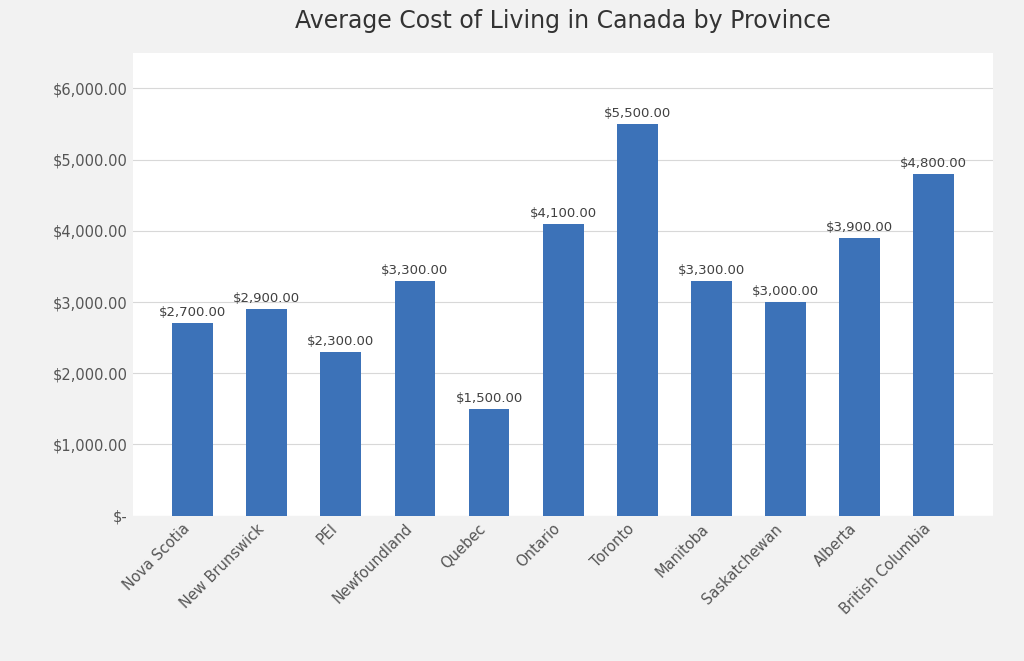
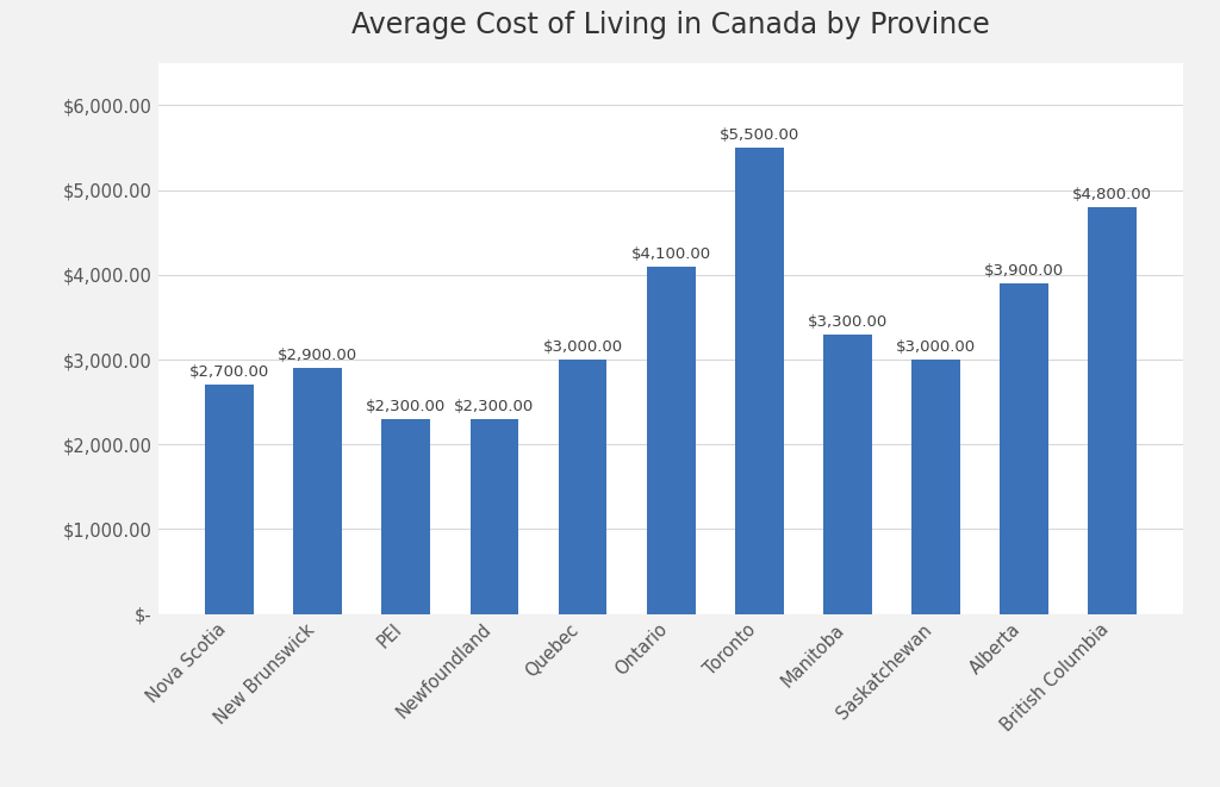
Newfoundland: $3,300.00 -> $2,300.00
Quebec: $1,500.00 -> $3,000.00
